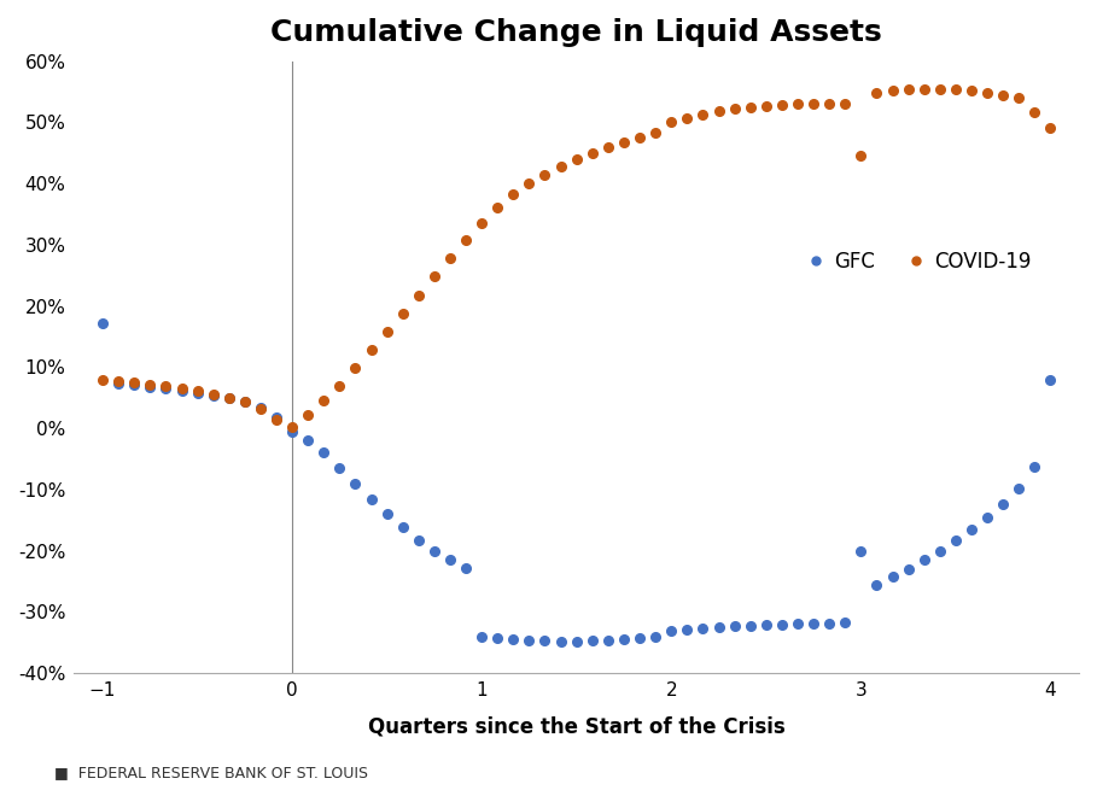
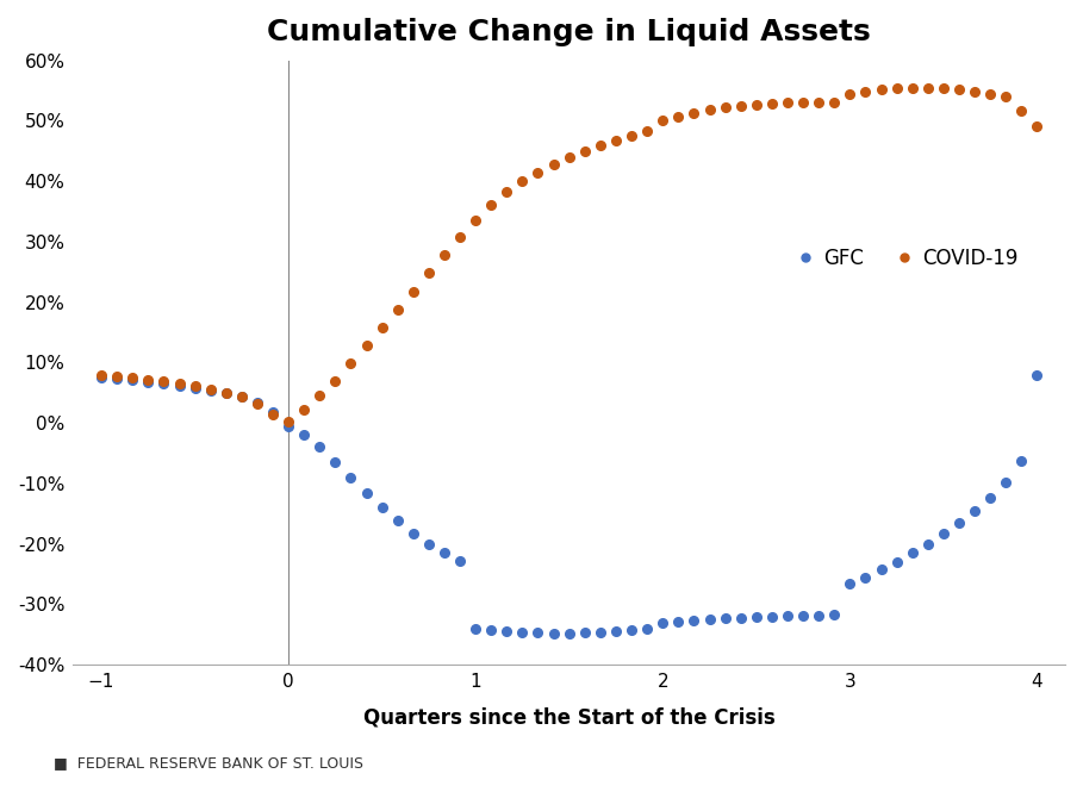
GFC/−1: 17.2% -> 7.5%
GFC/3: -20.0% -> -26.5%
COVID-19/3: 44.6% -> 54.5%
